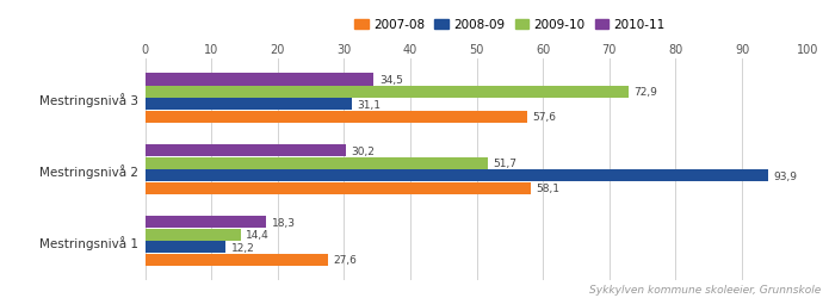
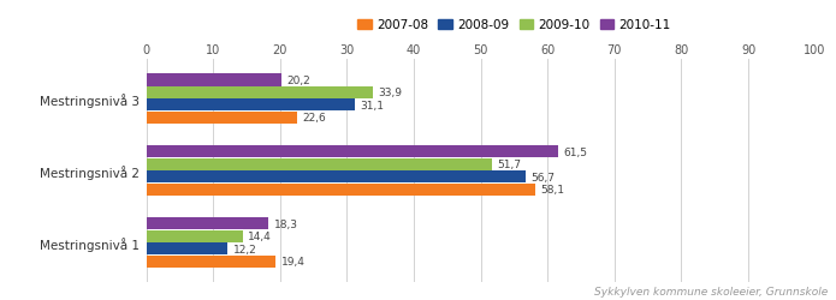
2010-11/Mestringsnivå 3: 34,5 -> 20,2
2009-10/Mestringsnivå 3: 72,9 -> 33,9
2007-08/Mestringsnivå 3: 57,6 -> 22,6
2010-11/Mestringsnivå 2: 30,2 -> 61,5
2008-09/Mestringsnivå 2: 93,9 -> 56,7
2007-08/Mestringsnivå 1: 27,6 -> 19,4
